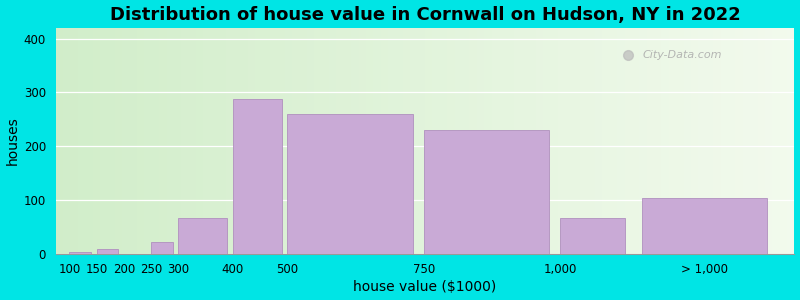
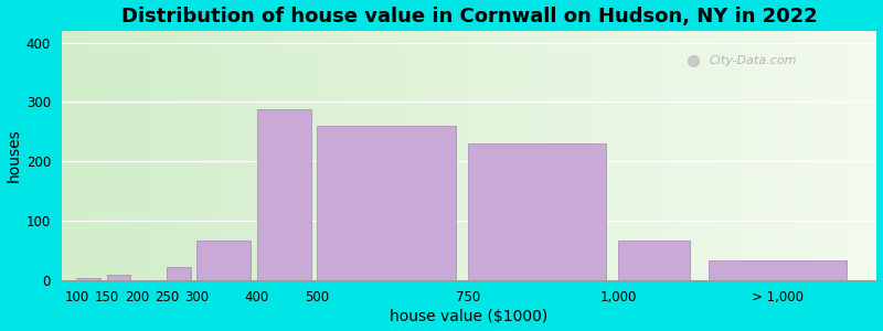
> 1,000: 104 -> 33
